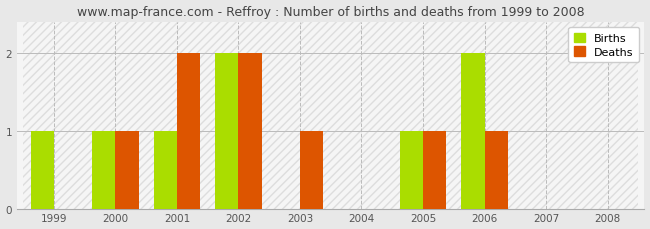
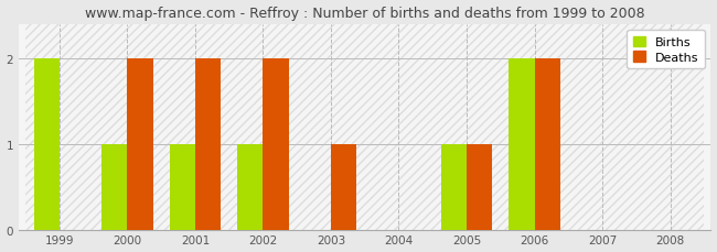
Births/1999: 1 -> 2
Deaths/2000: 1 -> 2
Births/2002: 2 -> 1
Deaths/2006: 1 -> 2
